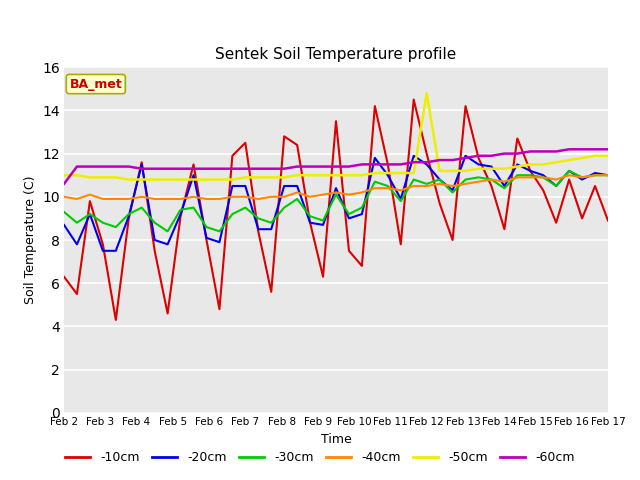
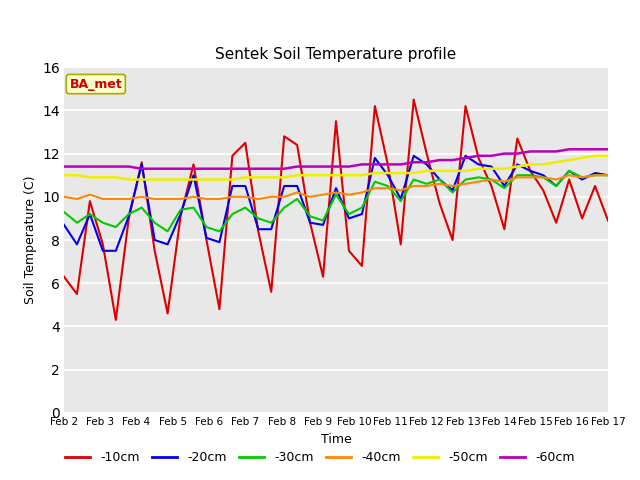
-60cm/Feb 2: 10.6 -> 11.4
-50cm/Feb 12: 14.8 -> 11.2
